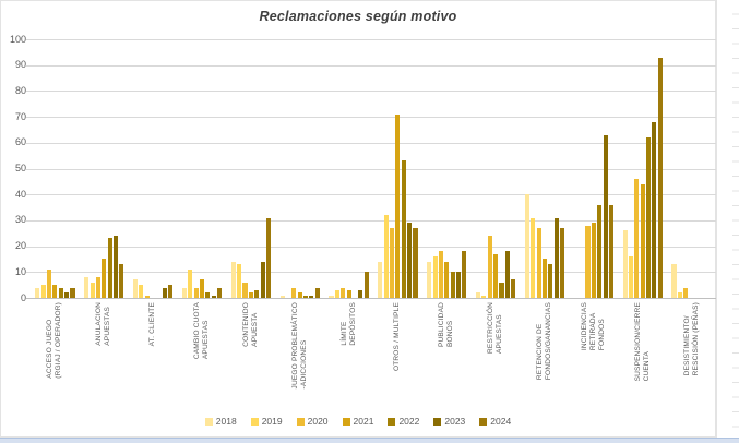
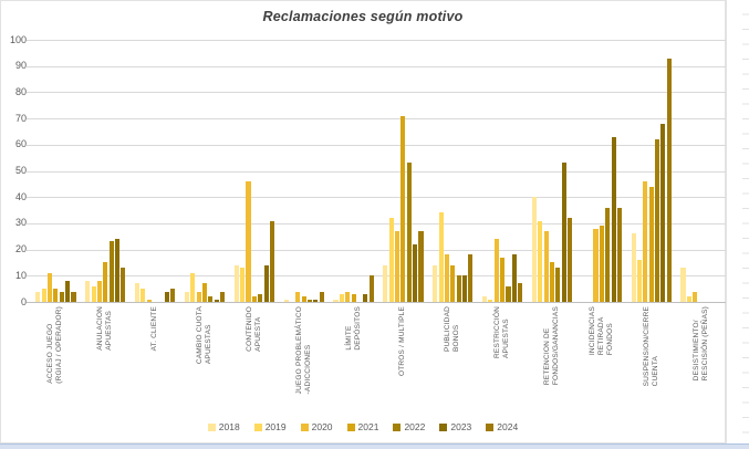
2023/ACCESO JUEGO (RGIAJ / OPERADOR): 2 -> 8
2020/CONTENIDO APUESTA: 6 -> 46
2023/OTROS / MULTIPLE: 29 -> 22
2019/PUBLICIDAD BONOS: 16 -> 34
2023/RETENCION DE FONDOS/GANANCIAS: 31 -> 53
2024/RETENCION DE FONDOS/GANANCIAS: 27 -> 32
